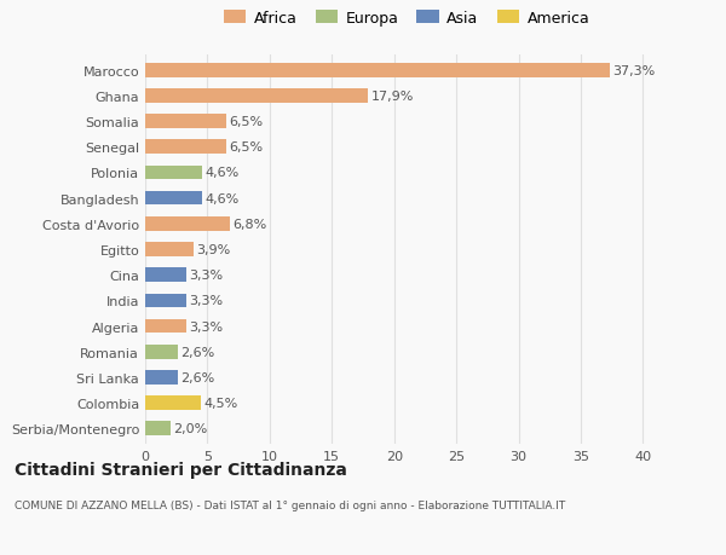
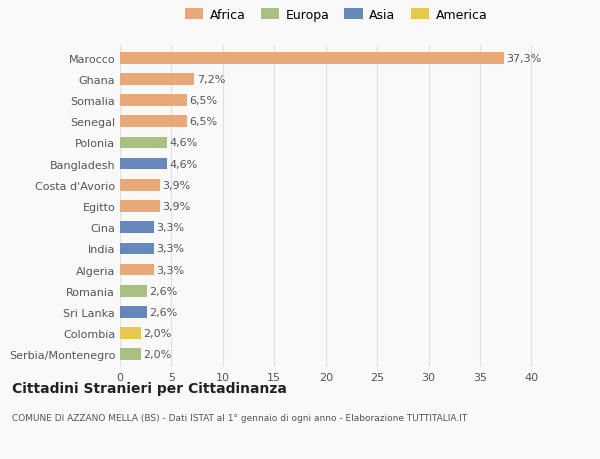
Ghana: 17,9% -> 7,2%
Costa d'Avorio: 6,8% -> 3,9%
Colombia: 4,5% -> 2,0%
